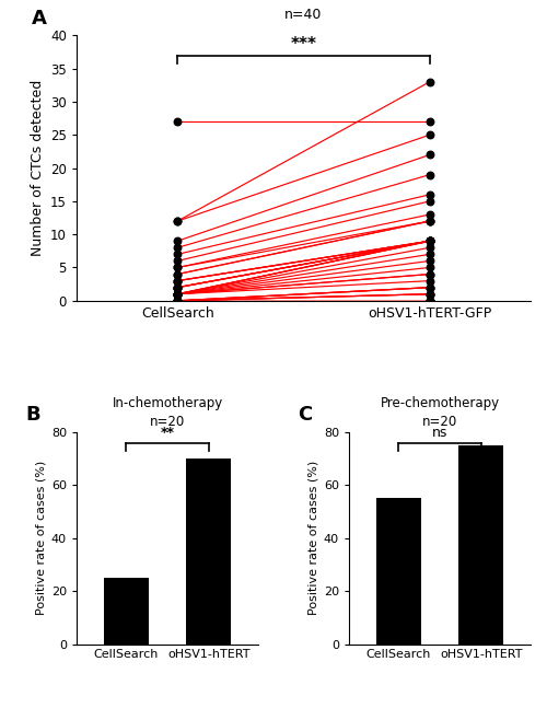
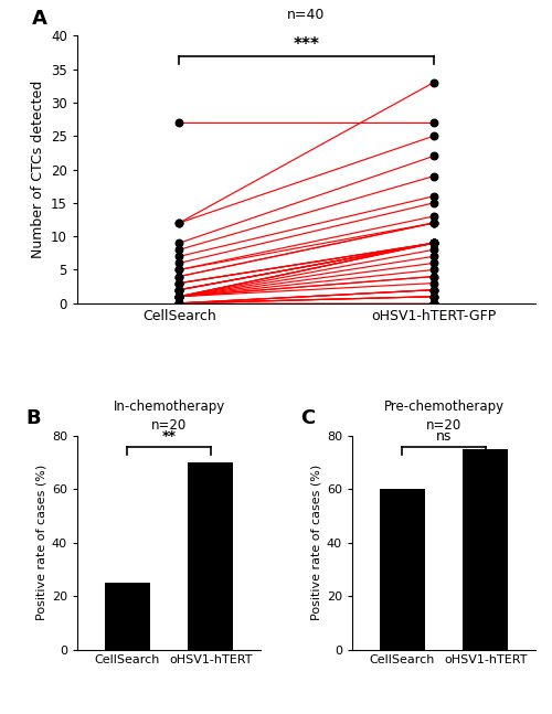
Pre-chemotherapy n=20/CellSearch: 55 -> 60
